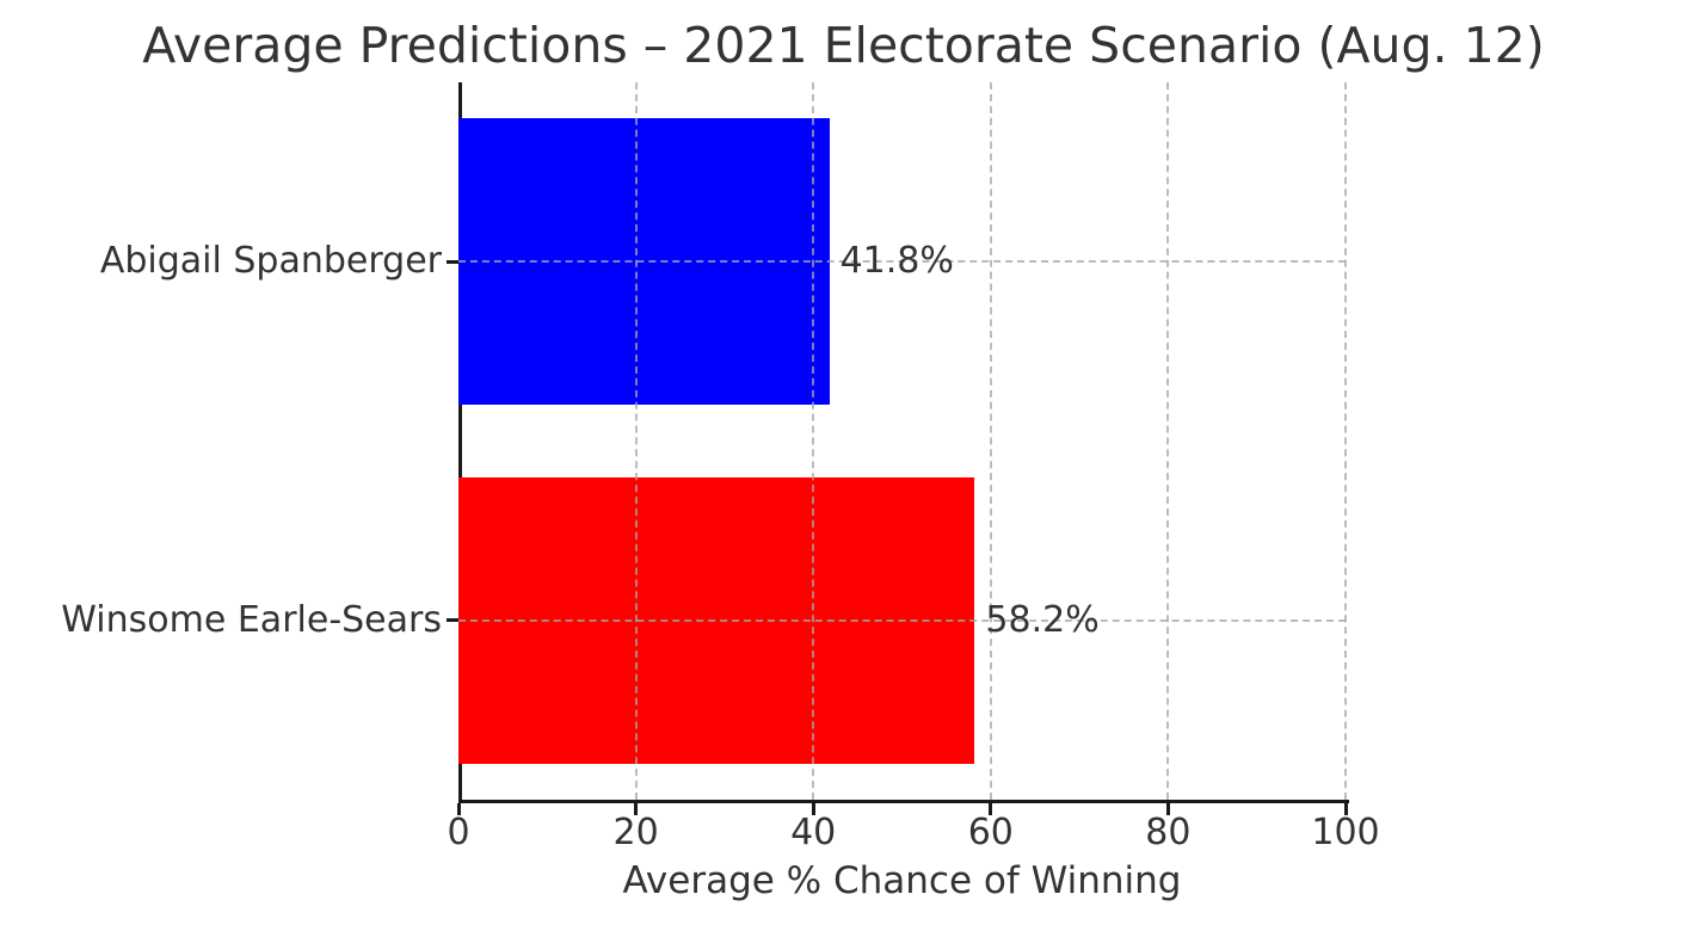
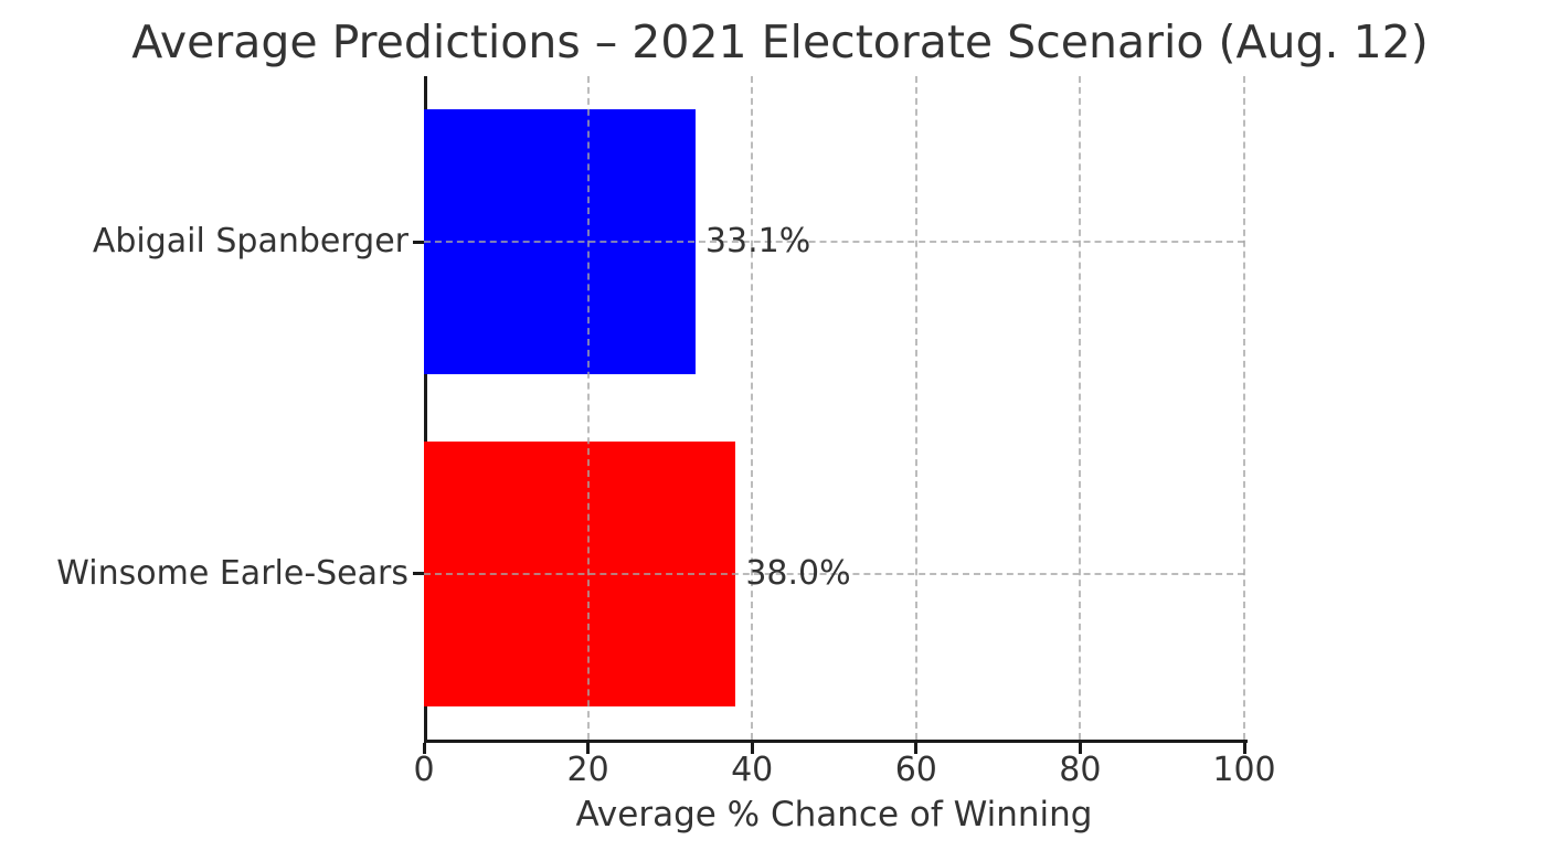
Abigail Spanberger: 41.8% -> 33.1%
Winsome Earle-Sears: 58.2% -> 38.0%
